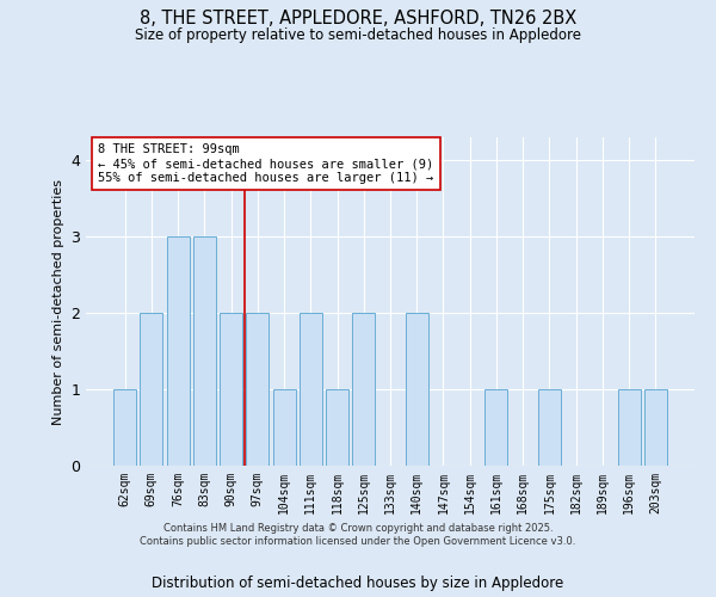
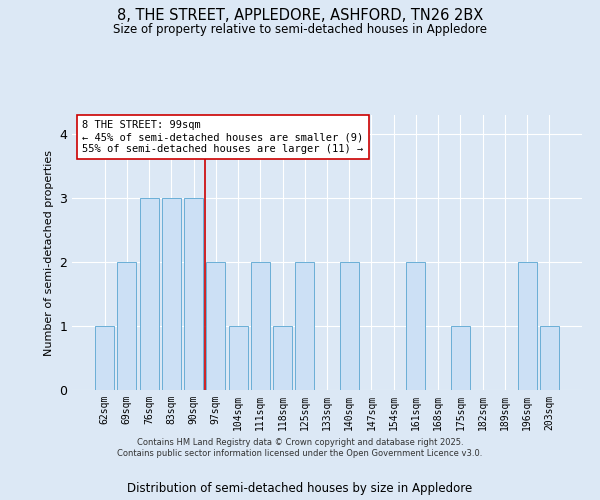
90sqm: 2 -> 3
161sqm: 1 -> 2
196sqm: 1 -> 2
